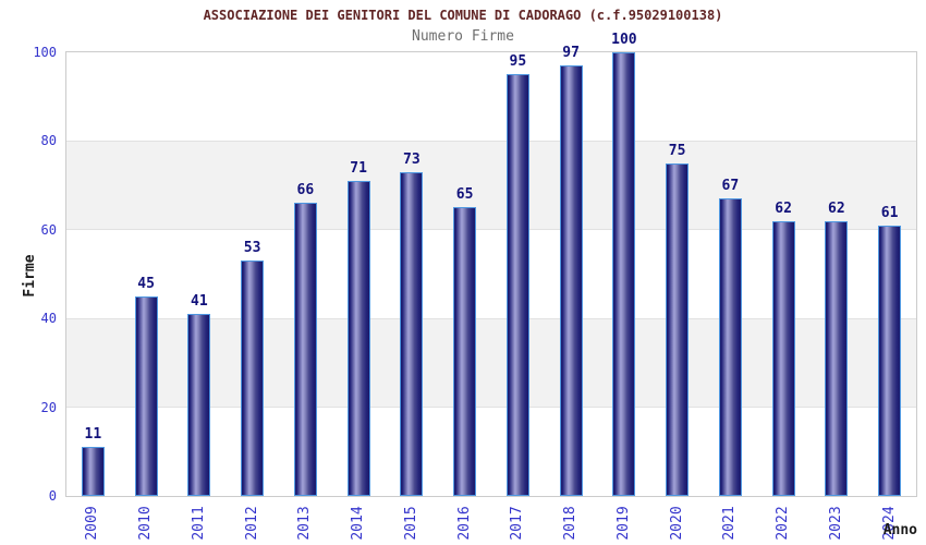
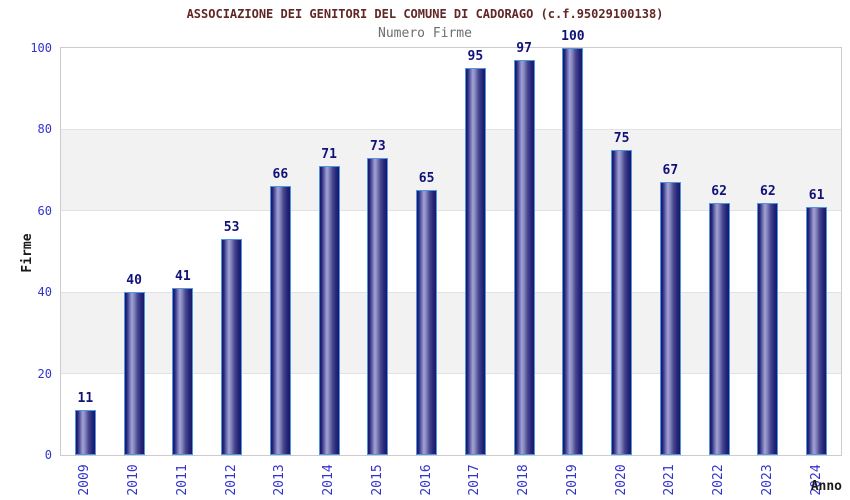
2010: 45 -> 40
